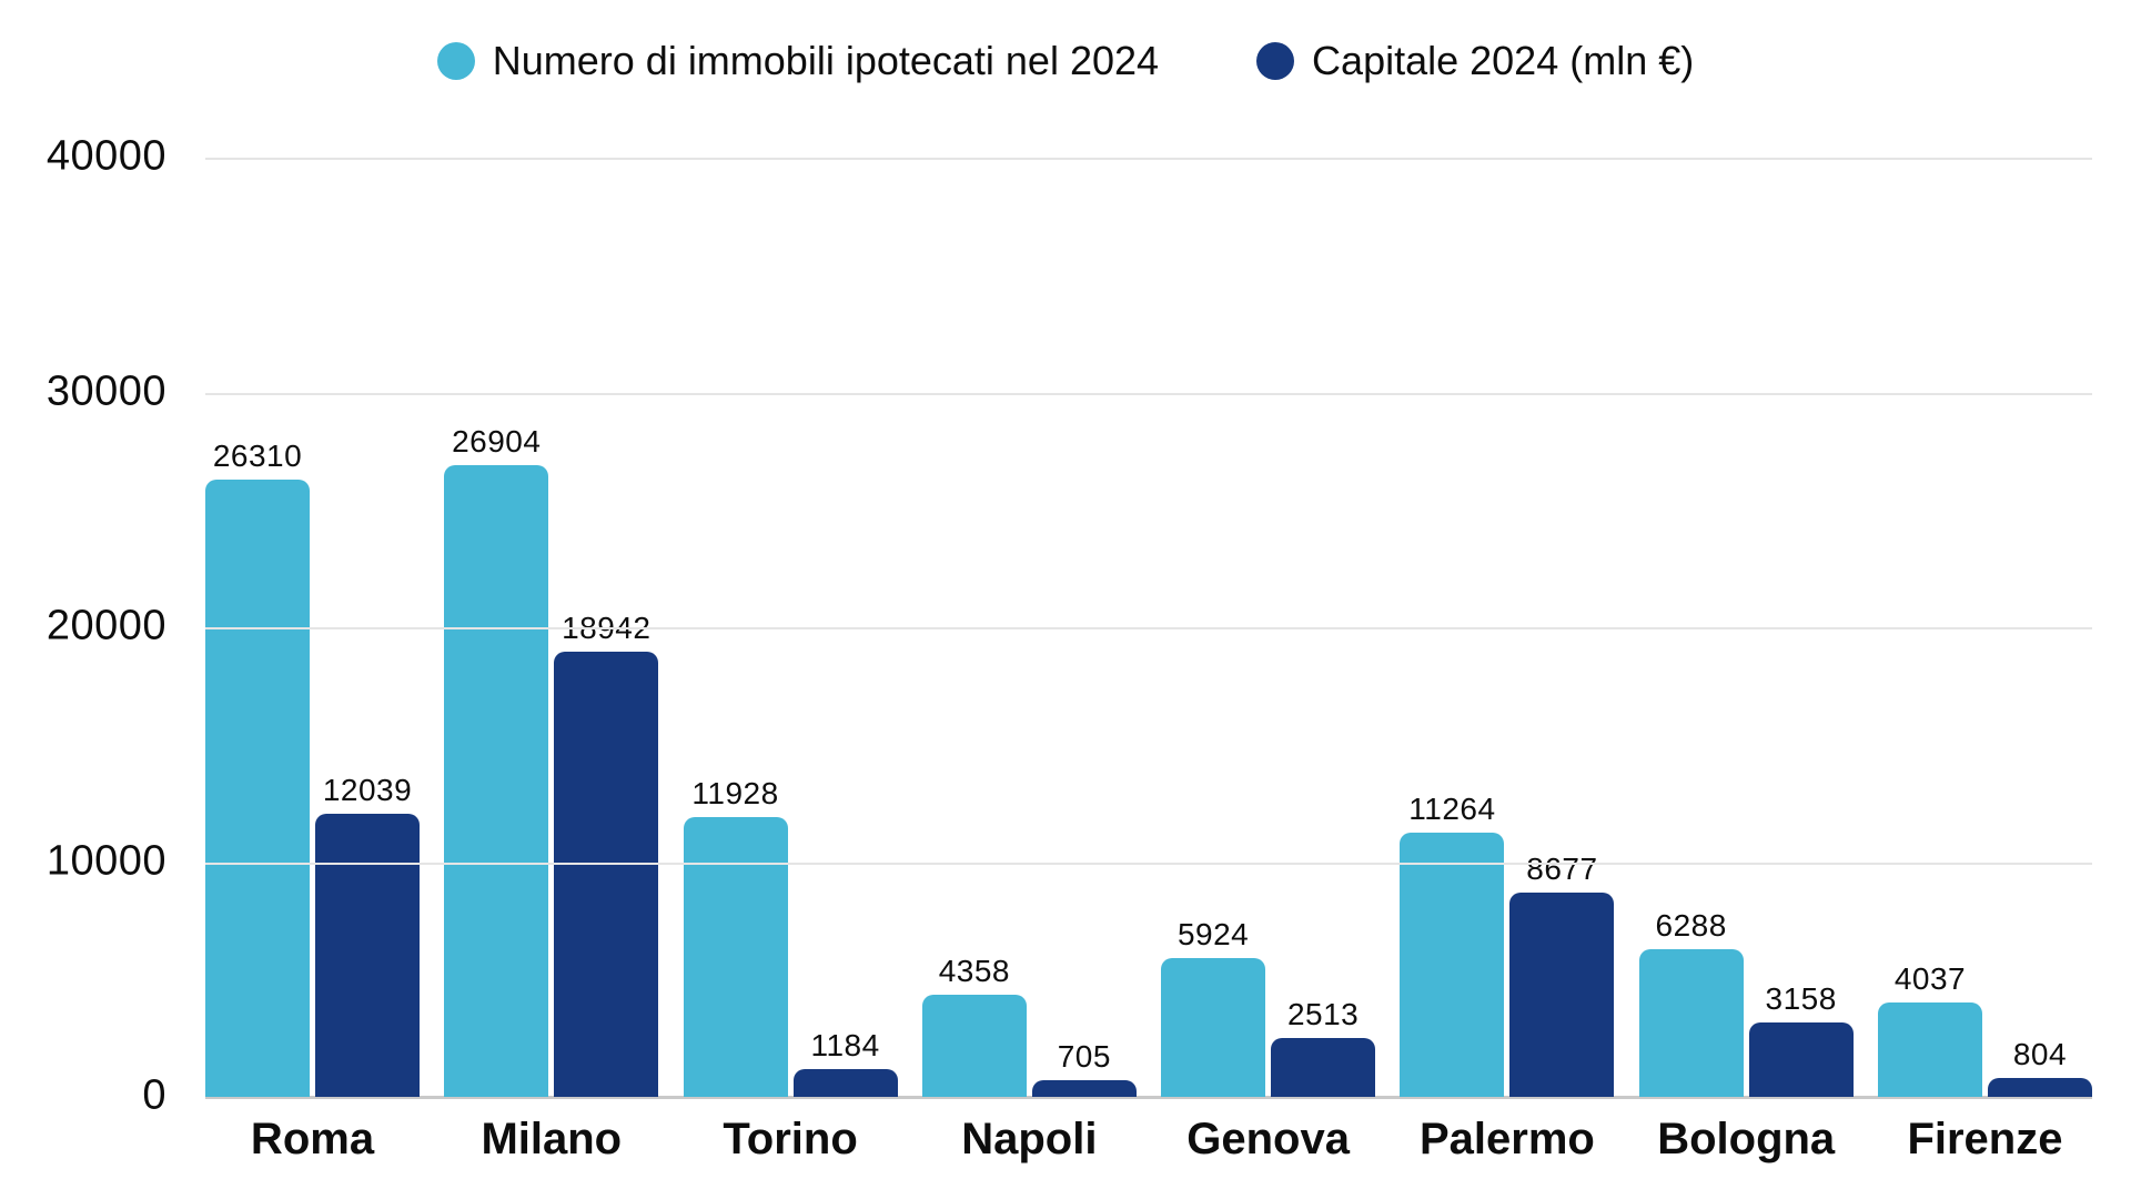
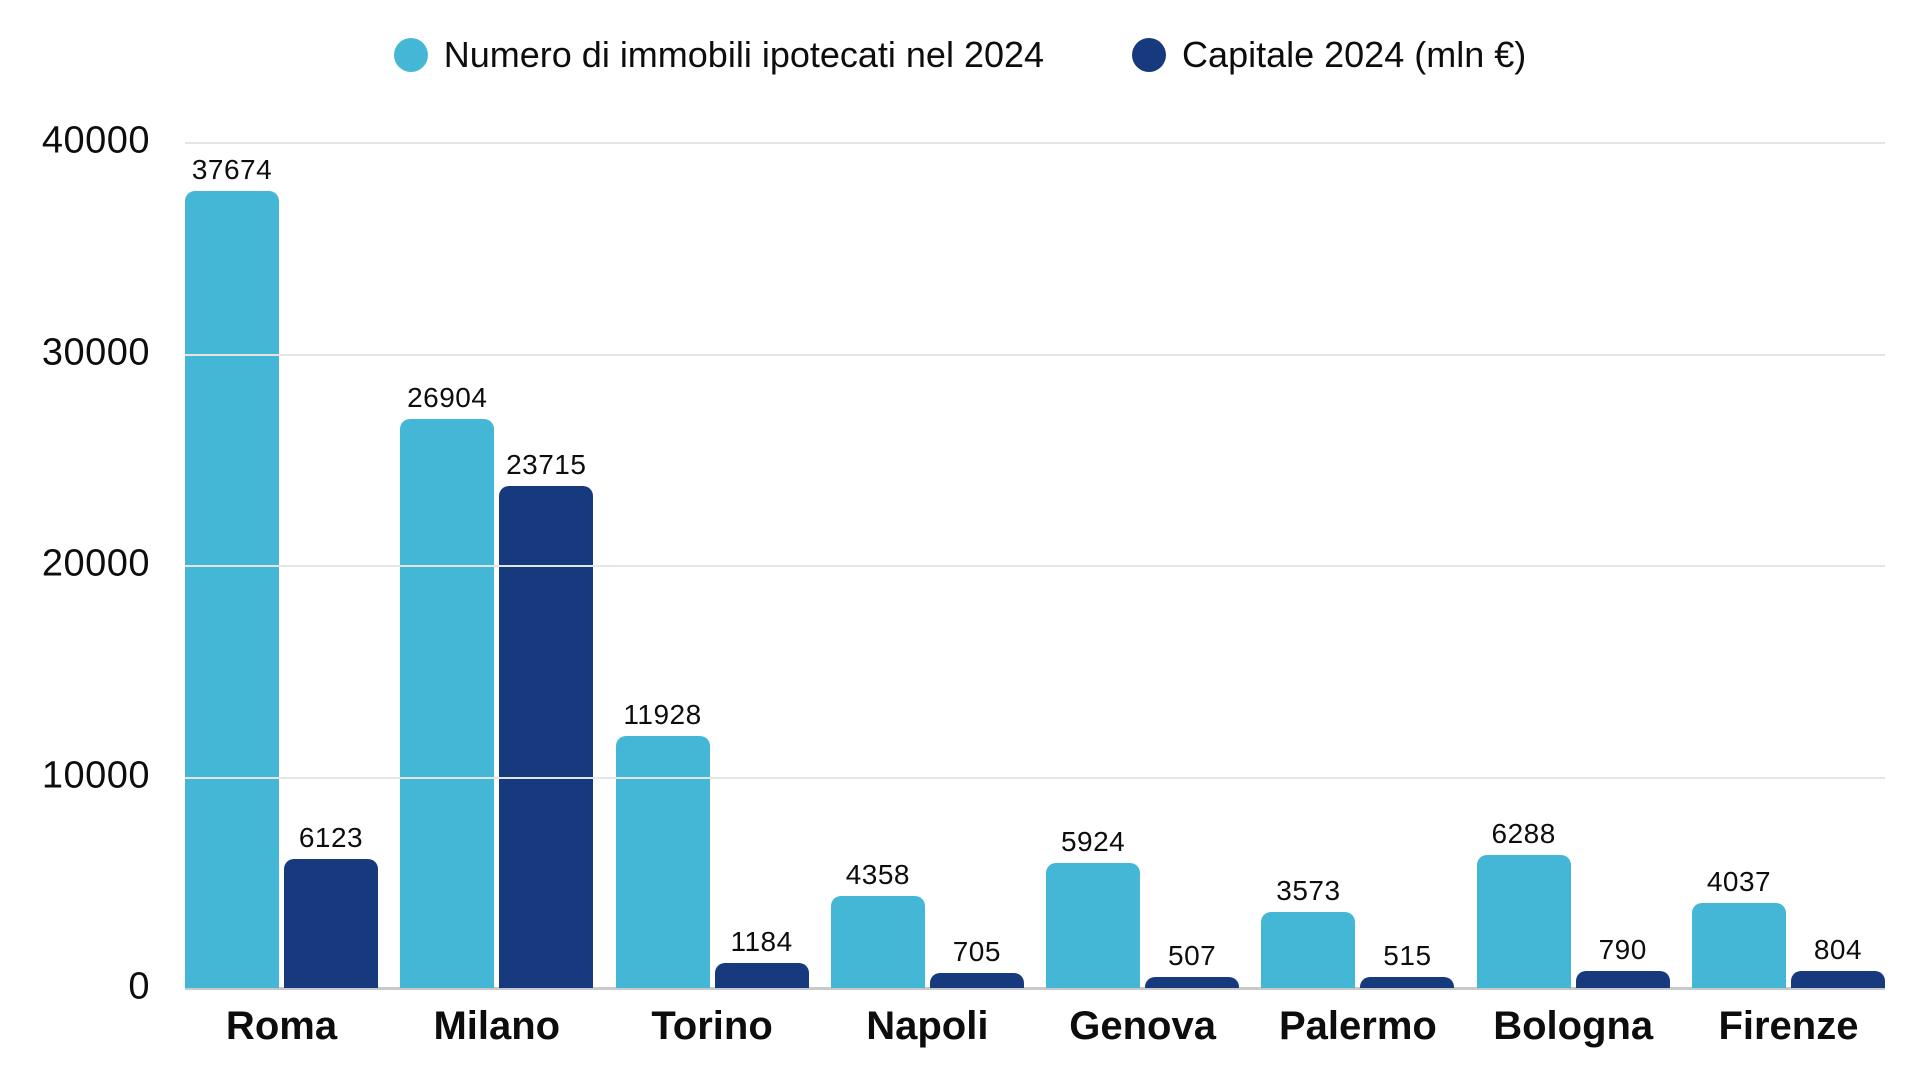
Numero di immobili ipotecati nel 2024/Roma: 26310 -> 37674
Capitale 2024 (mln €)/Roma: 12039 -> 6123
Capitale 2024 (mln €)/Milano: 18942 -> 23715
Capitale 2024 (mln €)/Genova: 2513 -> 507
Numero di immobili ipotecati nel 2024/Palermo: 11264 -> 3573
Capitale 2024 (mln €)/Palermo: 8677 -> 515
Capitale 2024 (mln €)/Bologna: 3158 -> 790
